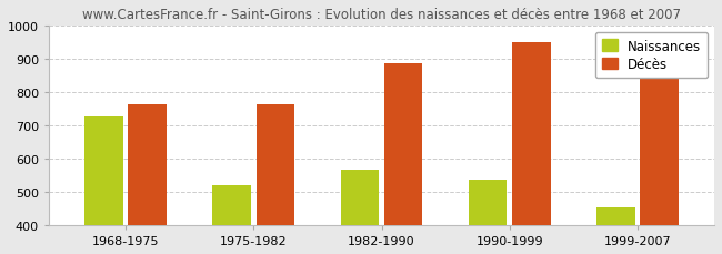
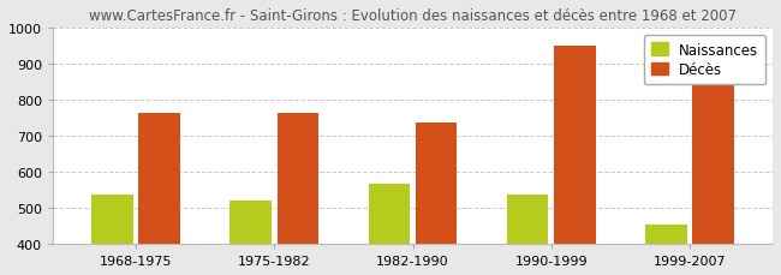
Naissances/1968-1975: 728 -> 535
Décès/1982-1990: 888 -> 735
